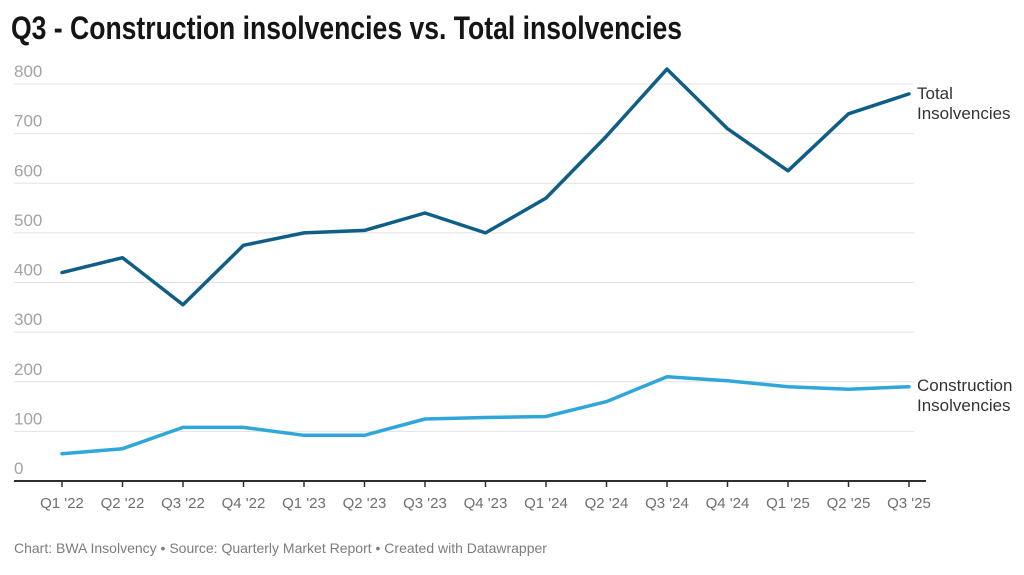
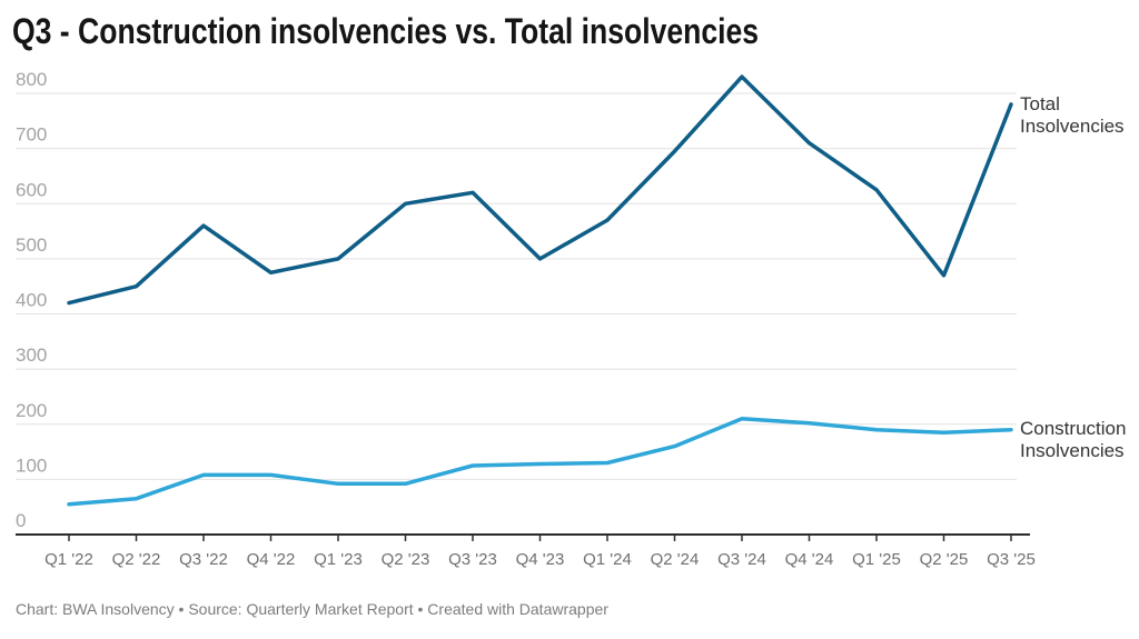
Total Insolvencies/Q3 '22: 360 -> 560
Total Insolvencies/Q2 '23: 500 -> 600
Total Insolvencies/Q3 '23: 540 -> 620
Total Insolvencies/Q2 '25: 740 -> 470
